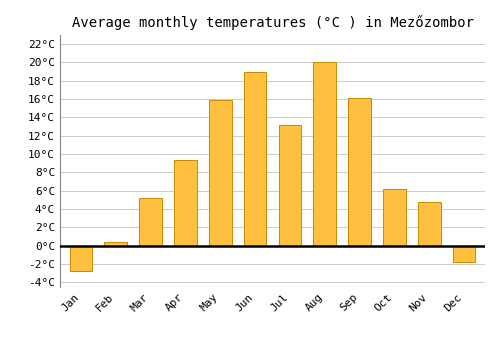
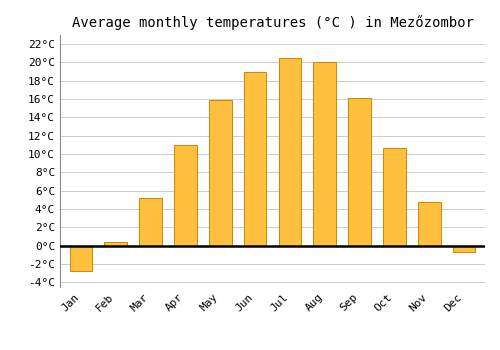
Apr: 9.4°C -> 11.0°C
Jul: 13.2°C -> 20.5°C
Oct: 6.2°C -> 10.7°C
Dec: -1.8°C -> -0.7°C
